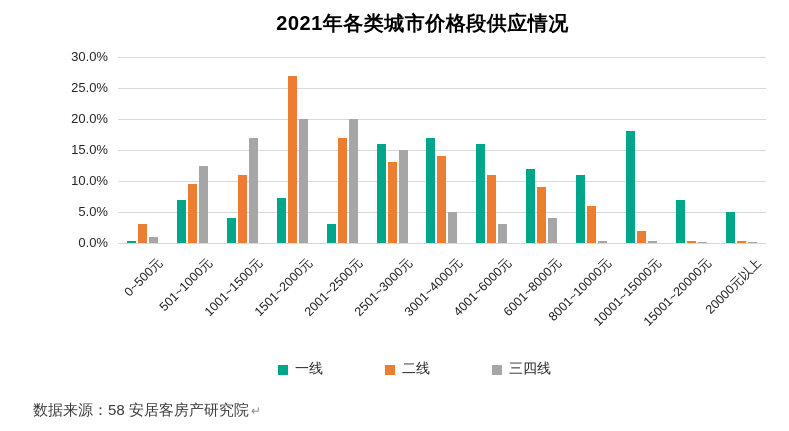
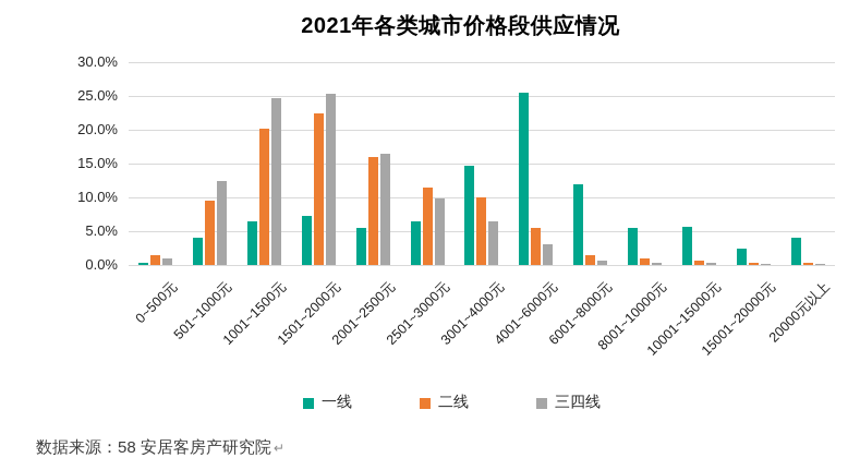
二线/0~500元: 3% -> 2%
一线/501~1000元: 7% -> 4%
一线/1001~1500元: 4% -> 6%
二线/1001~1500元: 11% -> 20%
三四线/1001~1500元: 17% -> 25%
二线/1501~2000元: 27% -> 22%
三四线/1501~2000元: 20% -> 25%
一线/2001~2500元: 3% -> 6%
二线/2001~2500元: 17% -> 16%
三四线/2001~2500元: 20% -> 16%
一线/2501~3000元: 16% -> 6%
二线/2501~3000元: 13% -> 11%
三四线/2501~3000元: 15% -> 10%
一线/3001~4000元: 17% -> 15%
二线/3001~4000元: 14% -> 10%
三四线/3001~4000元: 5% -> 6%
一线/4001~6000元: 16% -> 26%
二线/4001~6000元: 11% -> 6%
二线/6001~8000元: 9% -> 1%
三四线/6001~8000元: 4% -> 1%
一线/8001~10000元: 11% -> 6%
二线/8001~10000元: 6% -> 1%
一线/10001~15000元: 18% -> 6%
二线/10001~15000元: 2% -> 1%
一线/15001~20000元: 7% -> 2%
一线/20000元以上: 5% -> 4%
